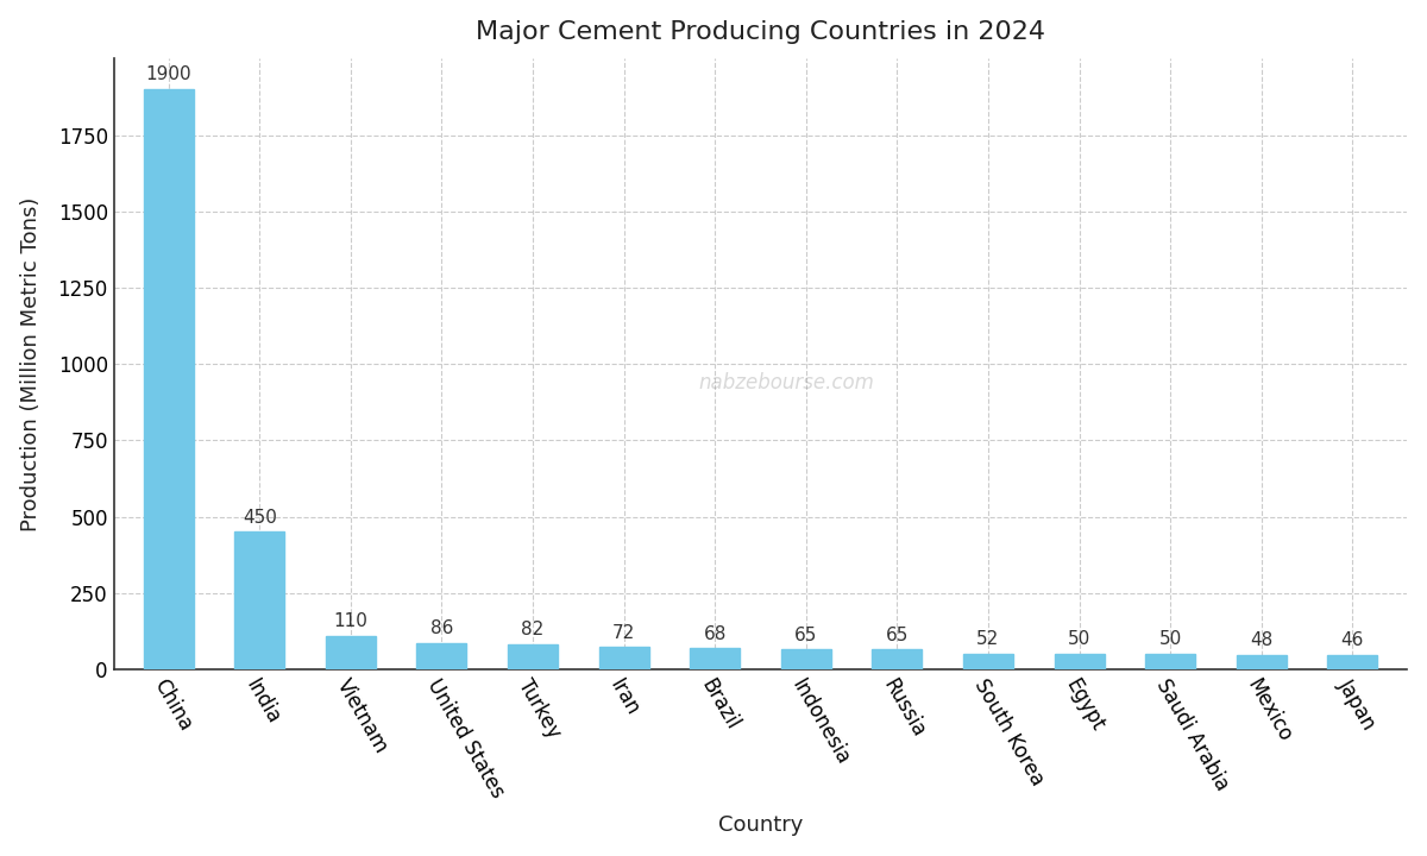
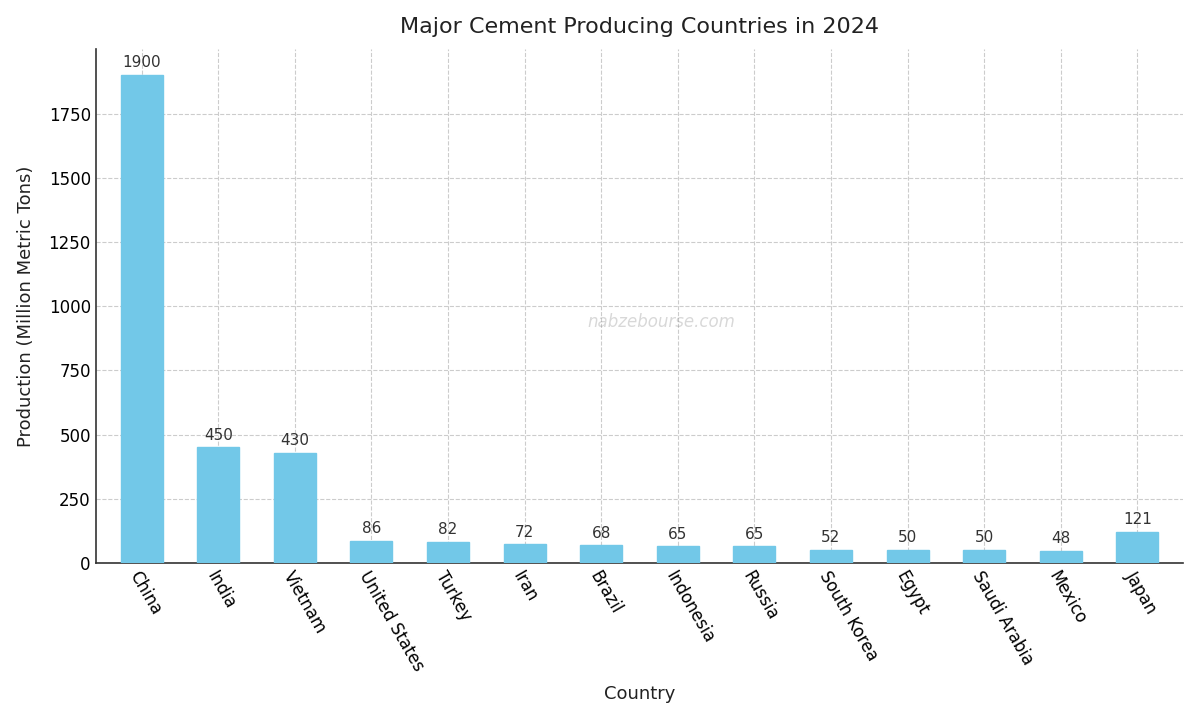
Vietnam: 110 -> 430
Japan: 46 -> 121
